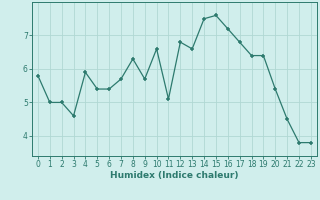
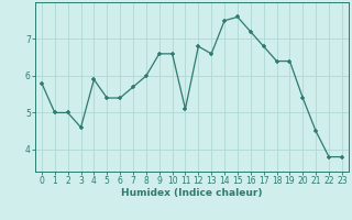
8: 6.3 -> 6.0
9: 5.7 -> 6.6
